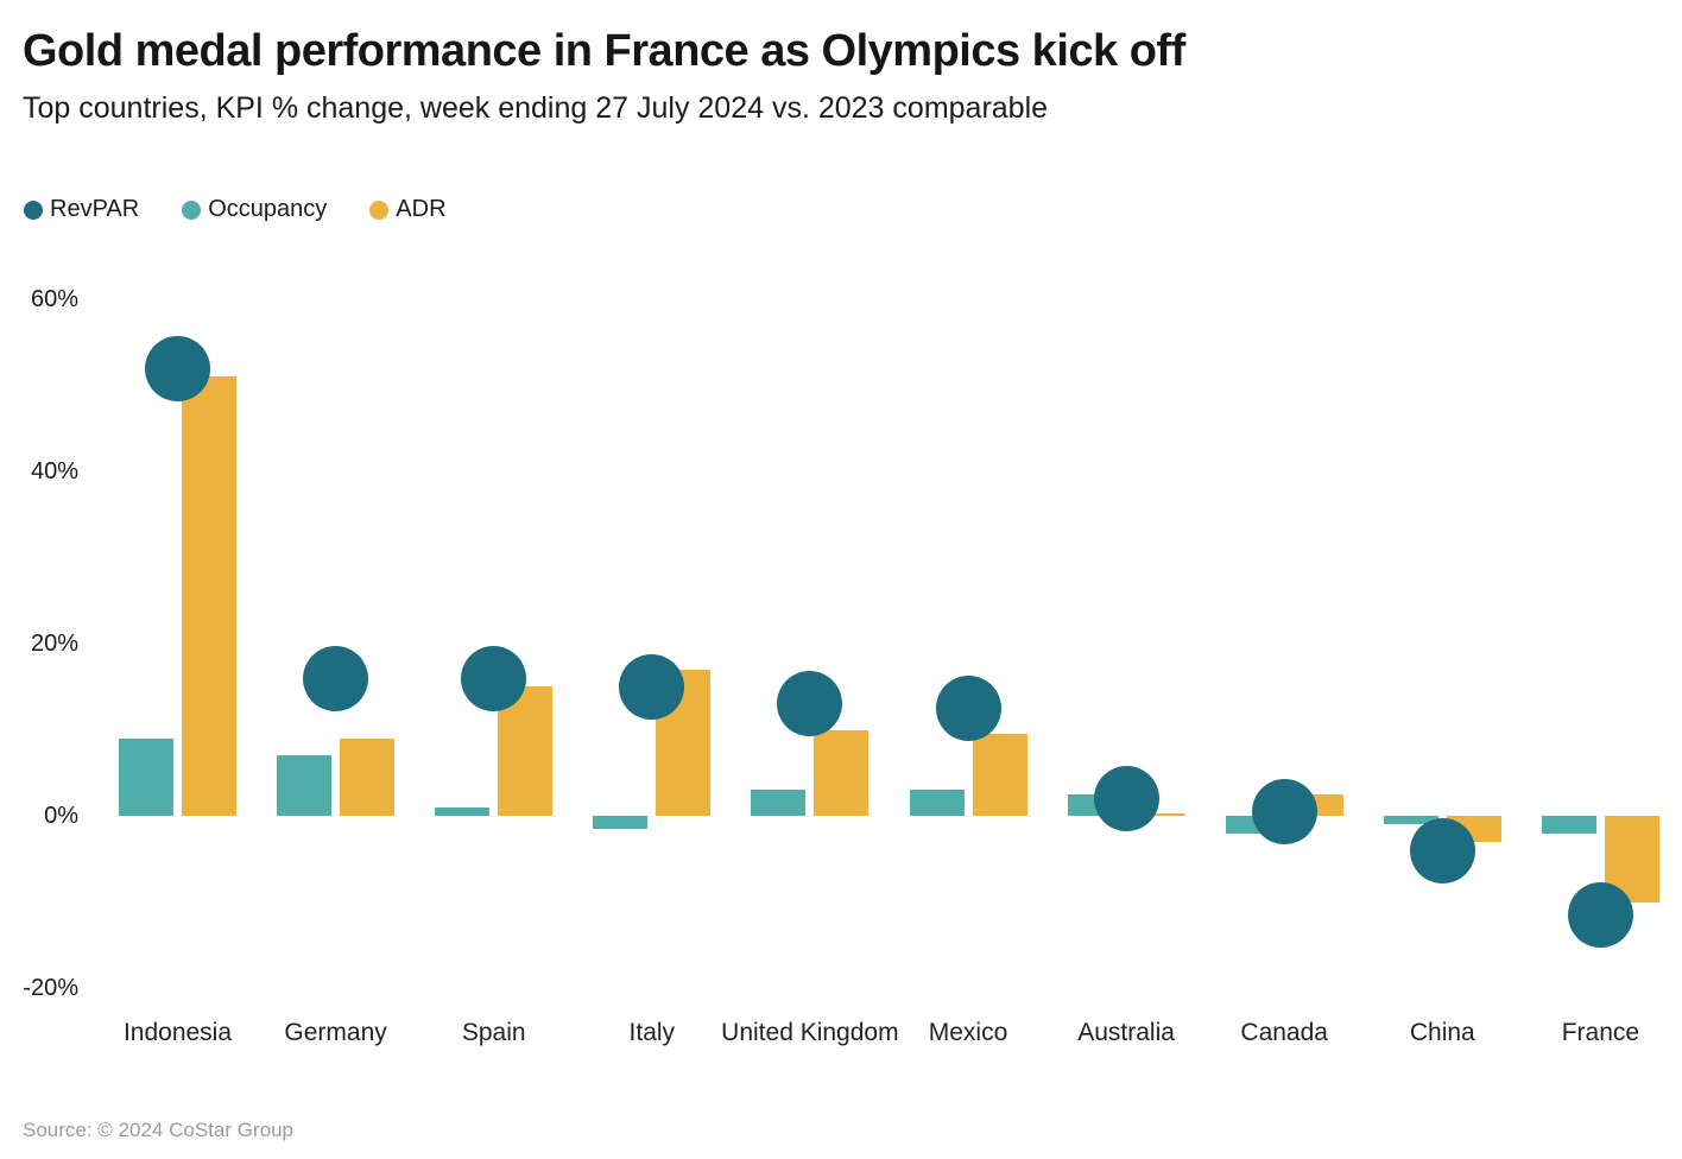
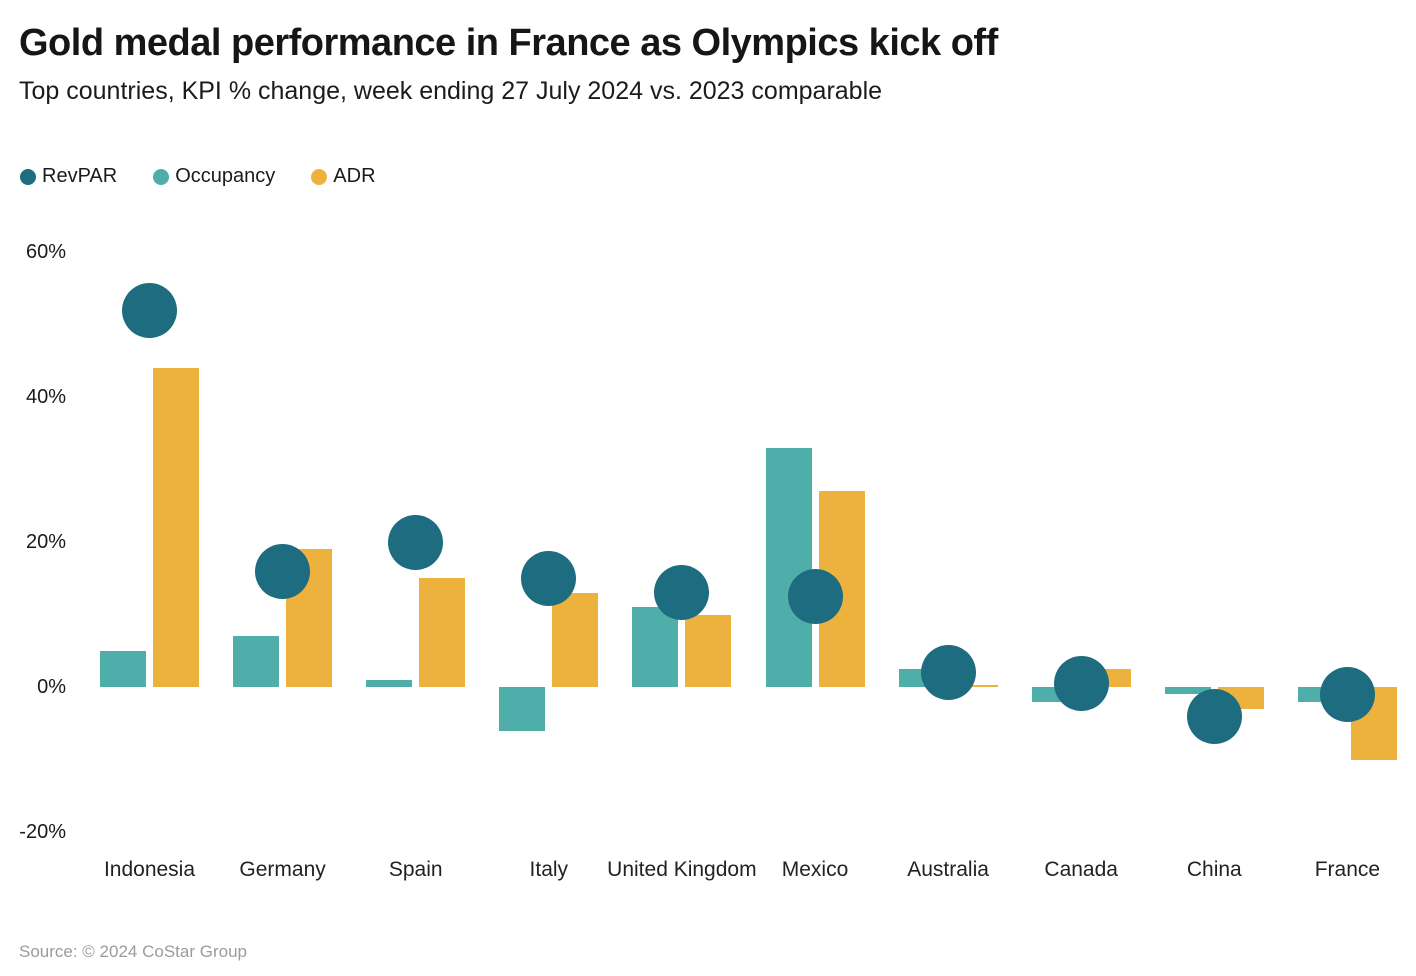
Occupancy/Indonesia: 9% -> 5%
ADR/Indonesia: 51% -> 44%
ADR/Germany: 9% -> 19%
RevPAR/Spain: 16% -> 20%
Occupancy/Italy: -2% -> -6%
ADR/Italy: 17% -> 13%
Occupancy/United Kingdom: 3% -> 11%
Occupancy/Mexico: 3% -> 33%
ADR/Mexico: 10% -> 27%
RevPAR/France: -12% -> -1%
